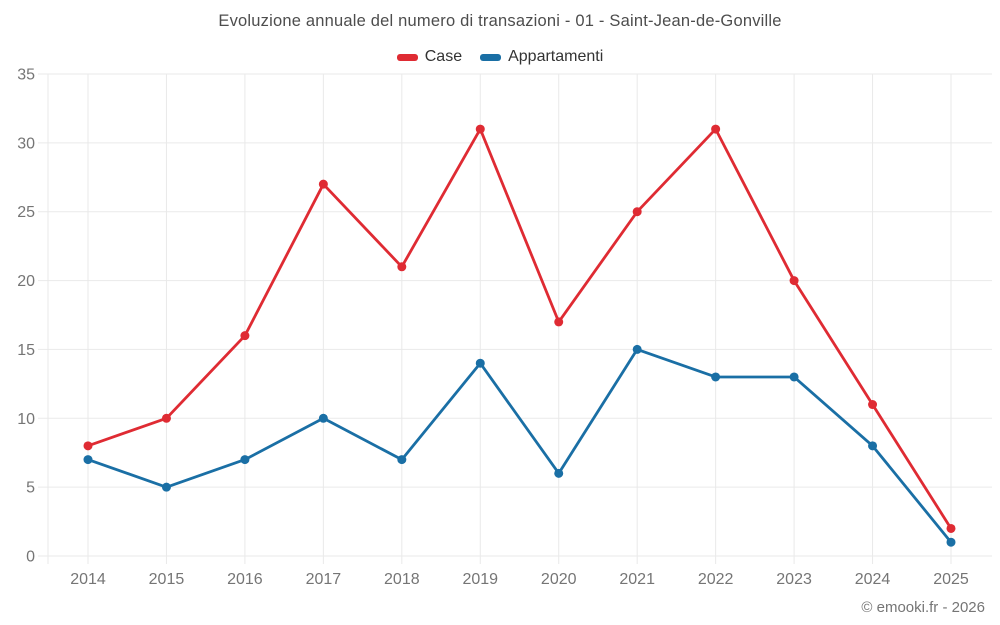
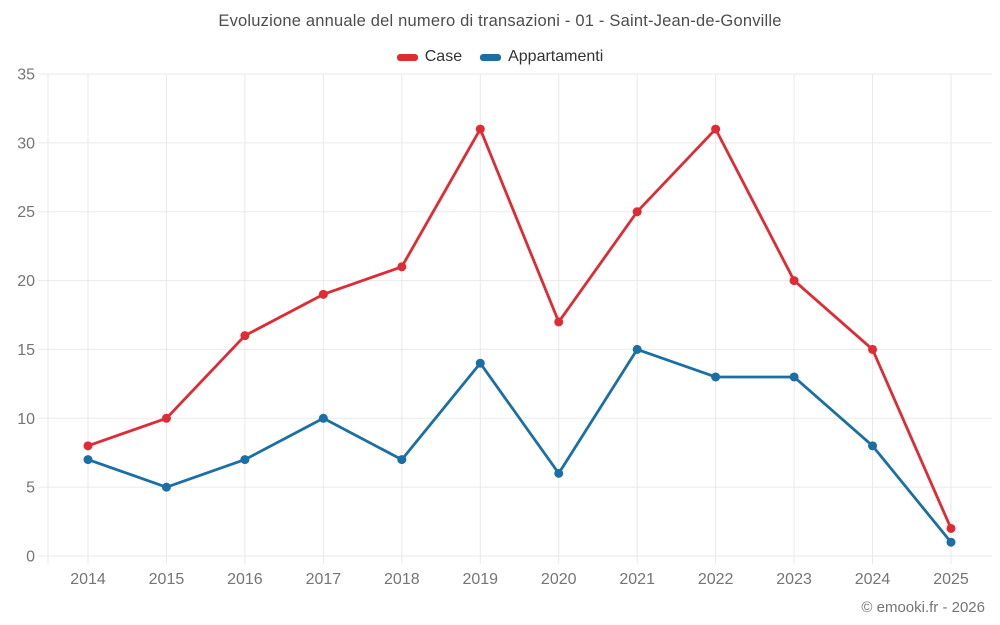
Case/2017: 27 -> 19
Case/2024: 11 -> 15
